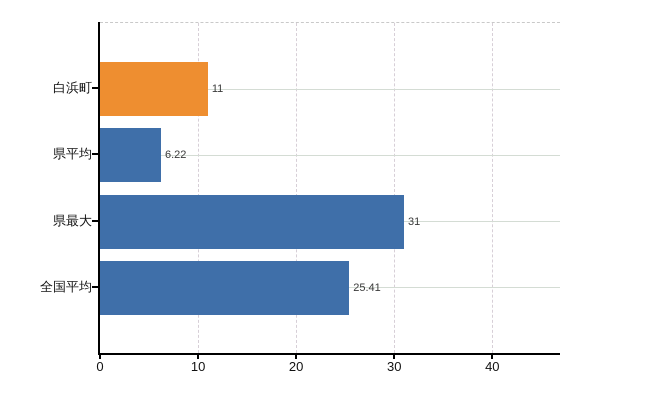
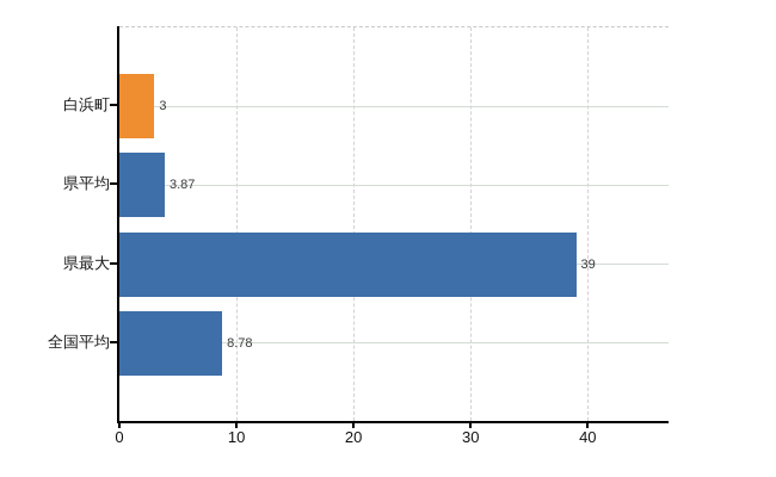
白浜町: 11 -> 3
県平均: 6.22 -> 3.87
県最大: 31 -> 39
全国平均: 25.41 -> 8.78
